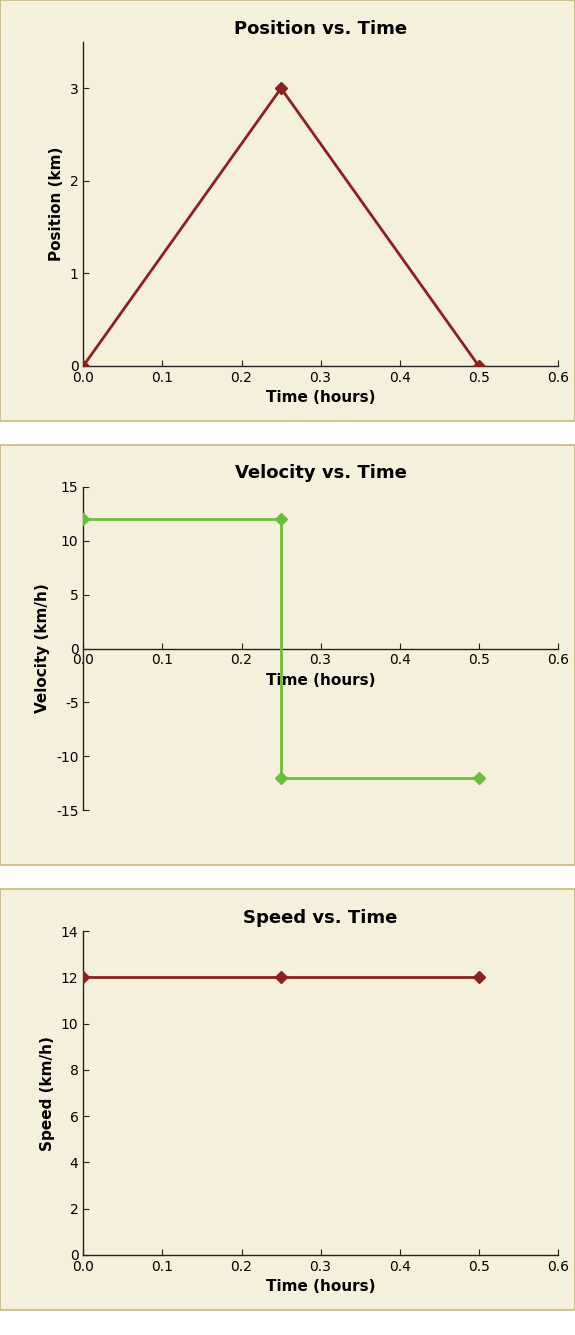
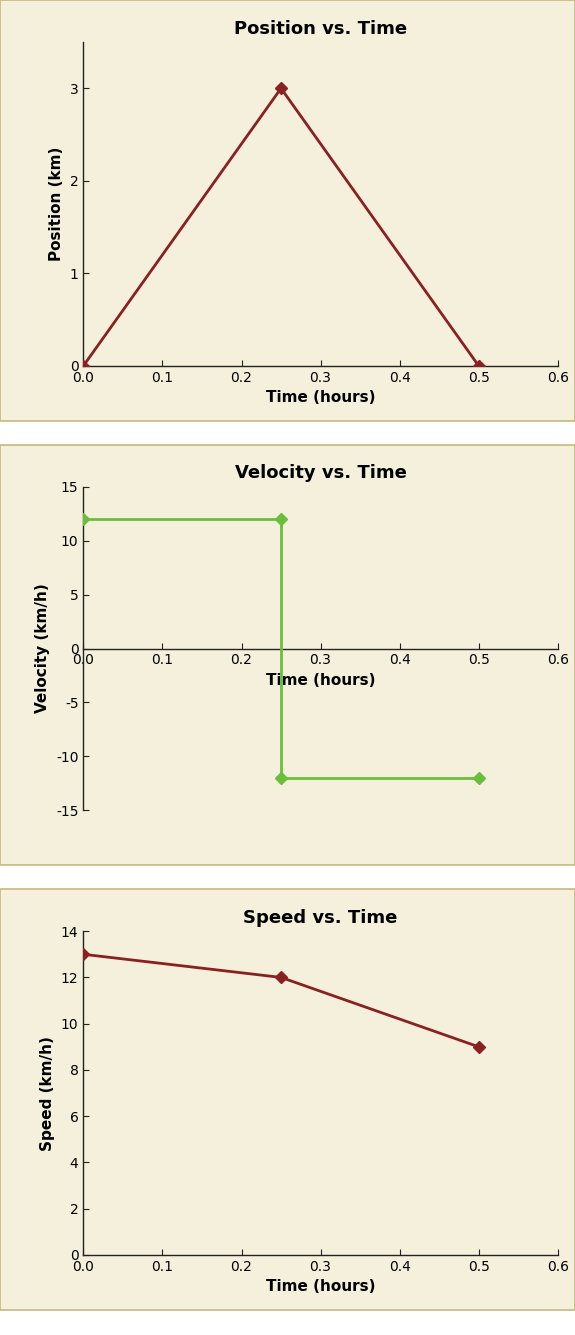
Speed vs. Time/0.0: 12 -> 13
Speed vs. Time/0.5: 12 -> 9
